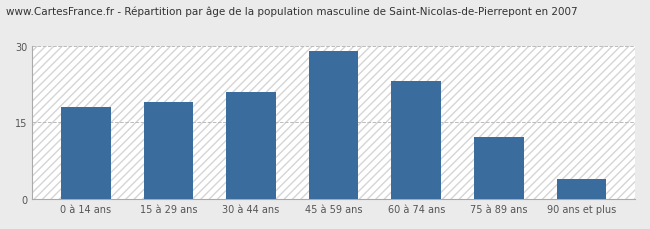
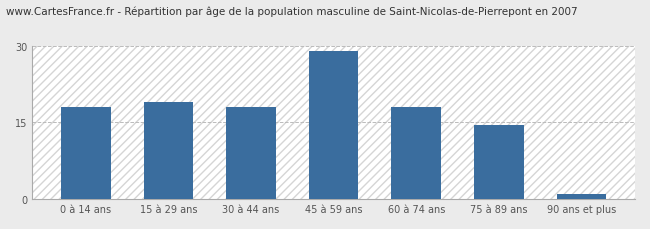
30 à 44 ans: 21.0 -> 18.0
60 à 74 ans: 23.0 -> 18.0
75 à 89 ans: 12.2 -> 14.5
90 ans et plus: 4.0 -> 1.0
